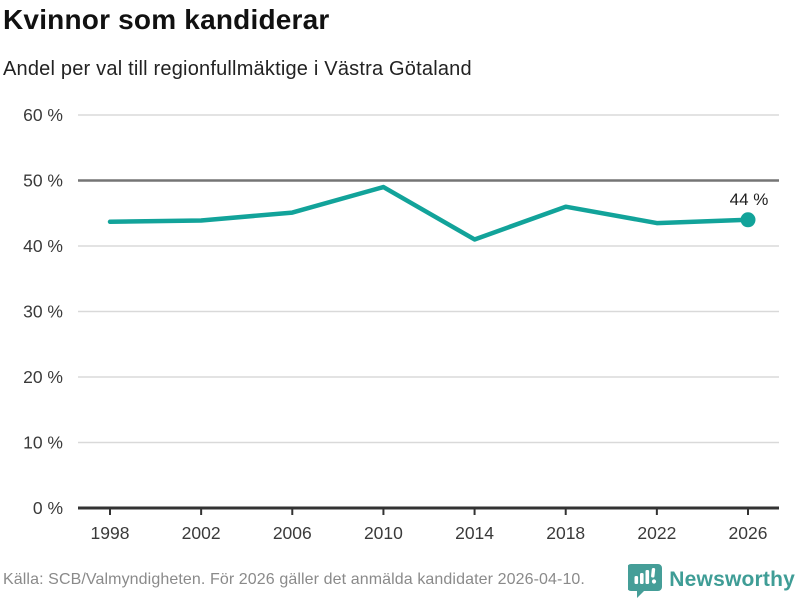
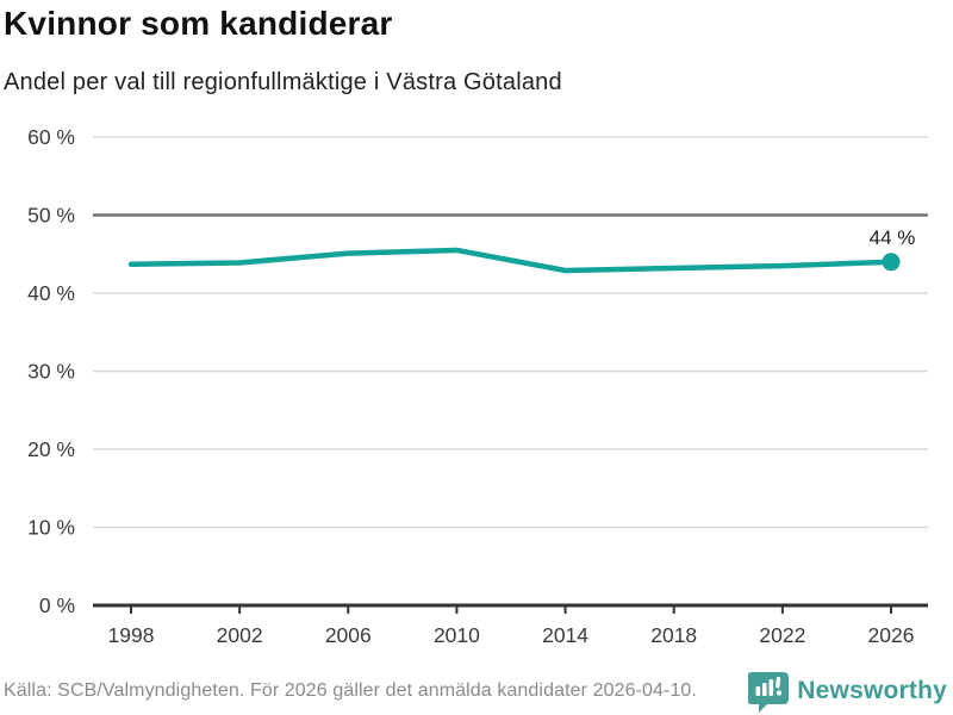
2010: 49% -> 46%
2014: 41% -> 43%
2018: 46% -> 43%
